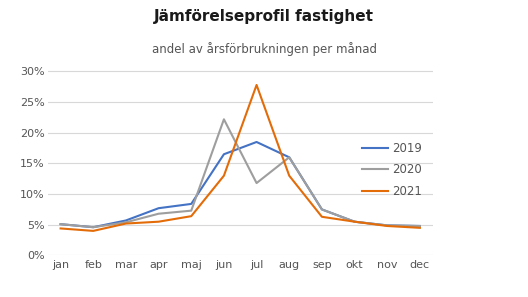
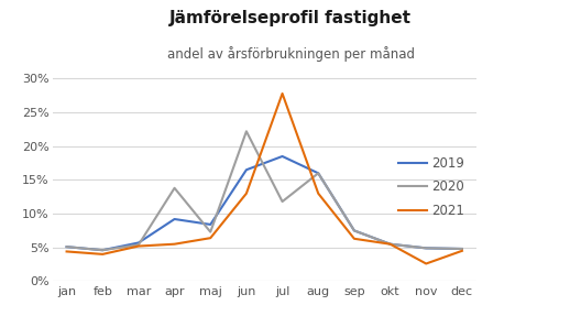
2019/apr: 7.7% -> 9.2%
2020/apr: 6.8% -> 13.8%
2021/nov: 4.8% -> 2.6%
